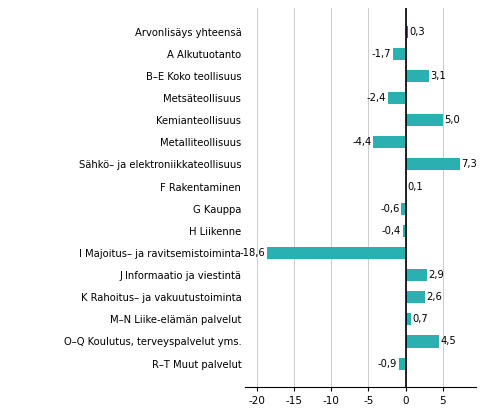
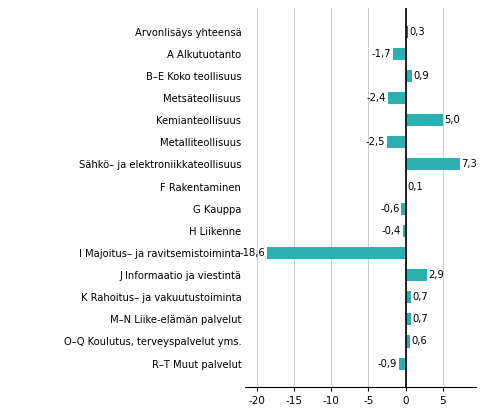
B–E Koko teollisuus: 3,1 -> 0,9
Metalliteollisuus: -4,4 -> -2,5
K Rahoitus– ja vakuutustoiminta: 2,6 -> 0,7
O–Q Koulutus, terveyspalvelut yms.: 4,5 -> 0,6
